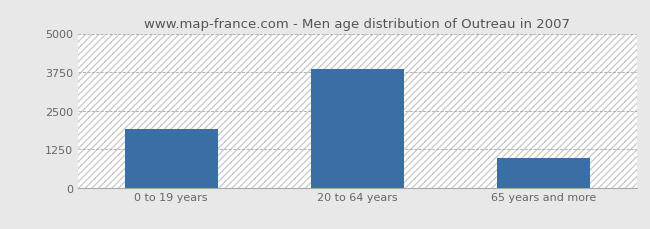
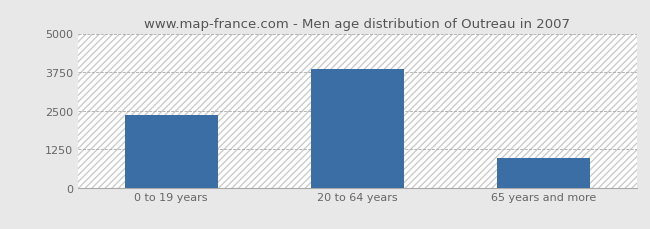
0 to 19 years: 1900 -> 2350
